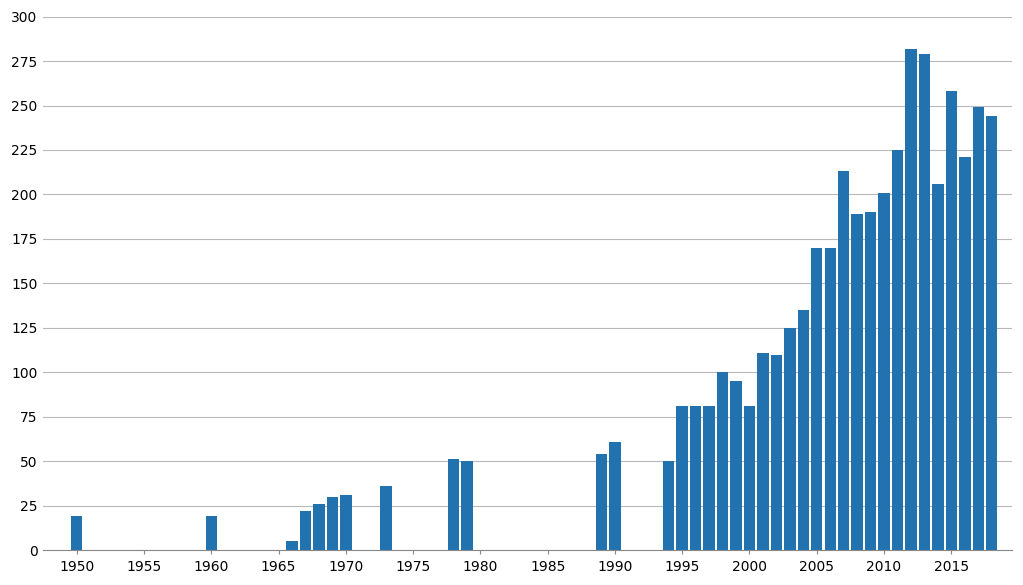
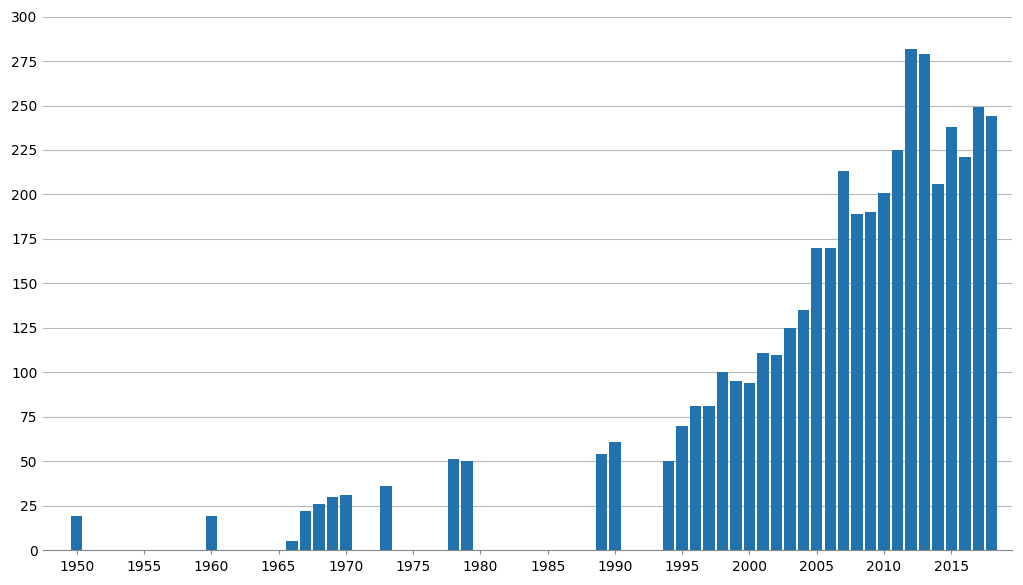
1995: 81 -> 70
2000: 81 -> 94
2015: 258 -> 238
